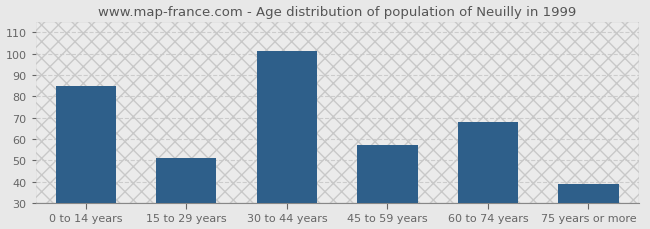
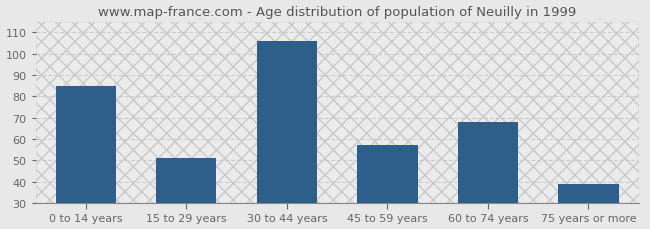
30 to 44 years: 101 -> 106
